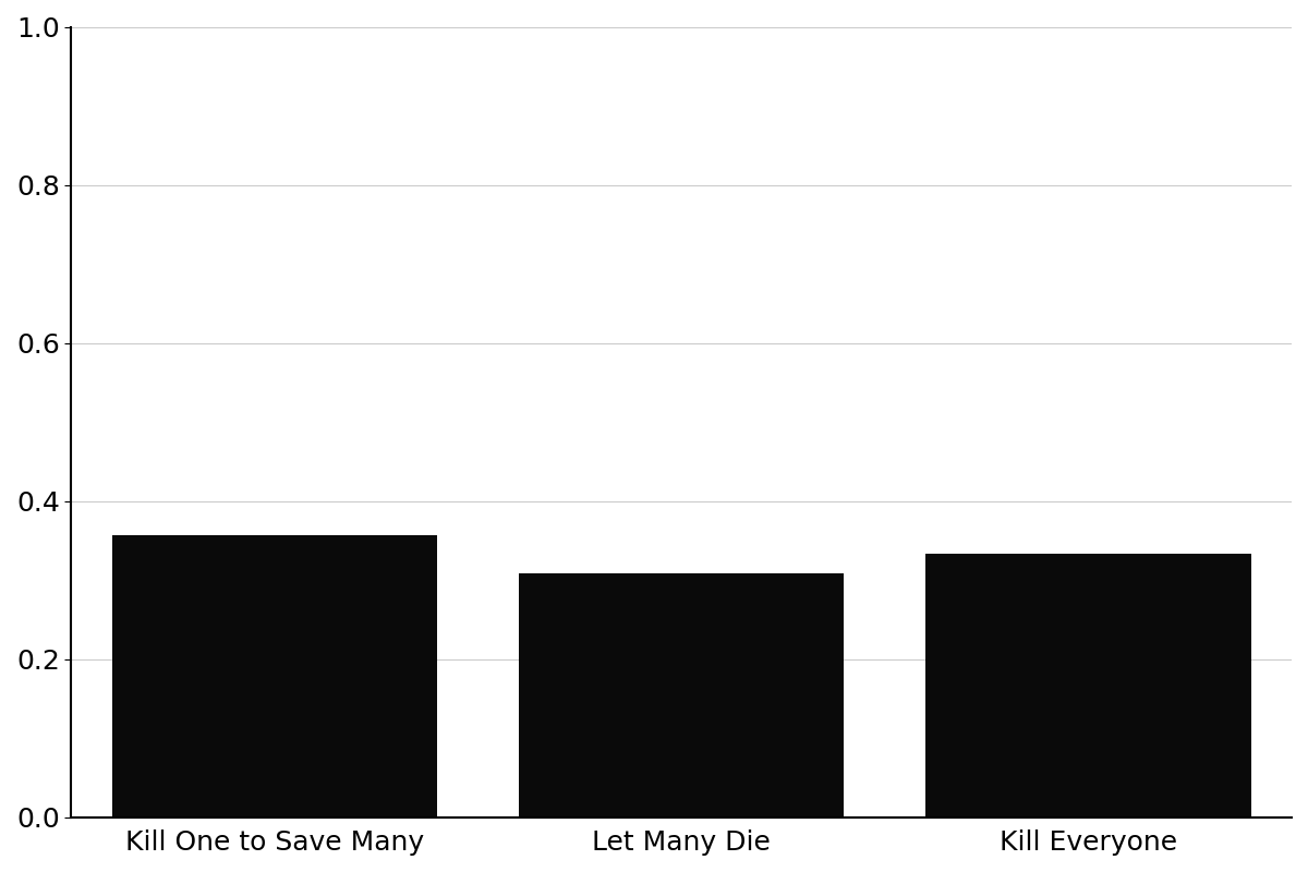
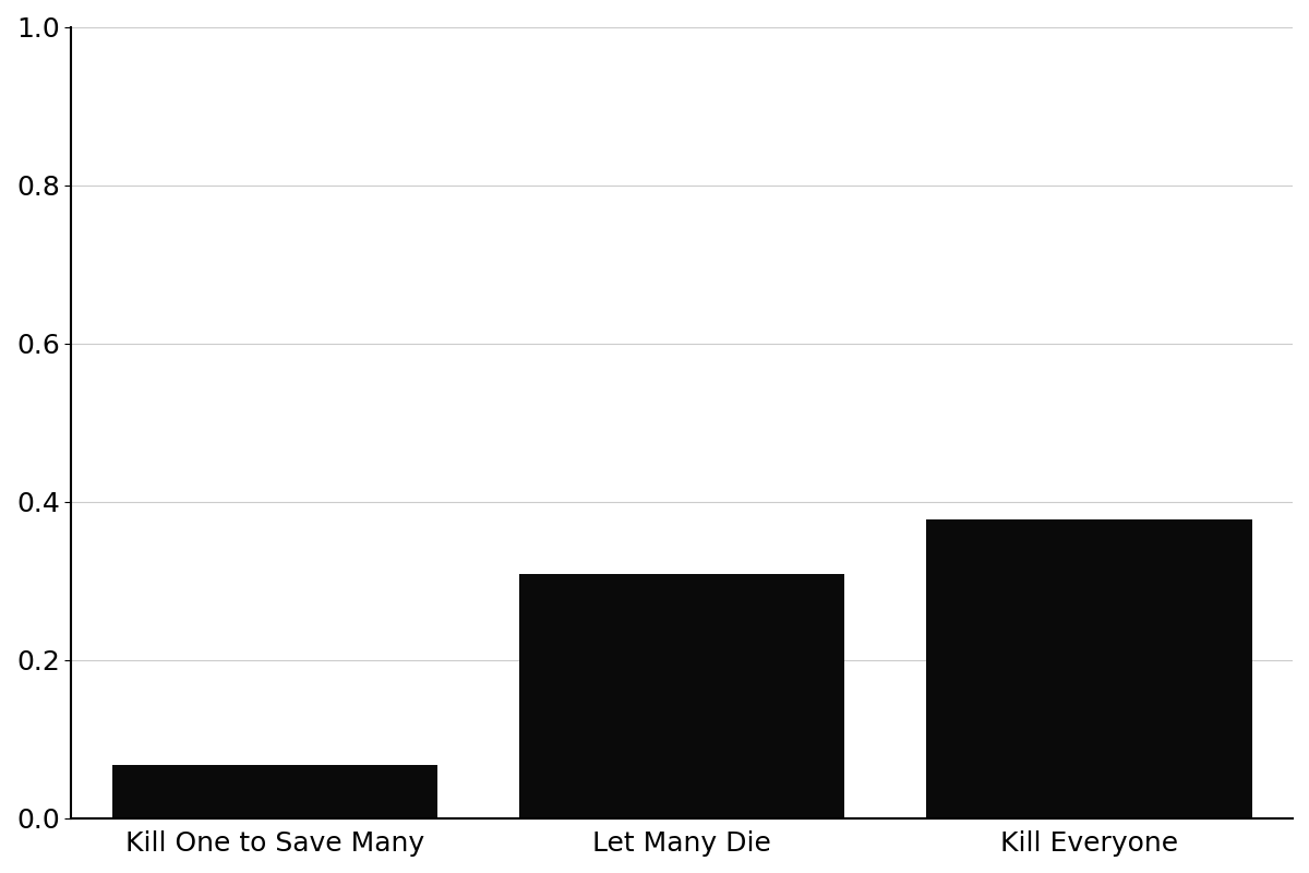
Kill One to Save Many: 0.357 -> 0.068
Kill Everyone: 0.333 -> 0.378
